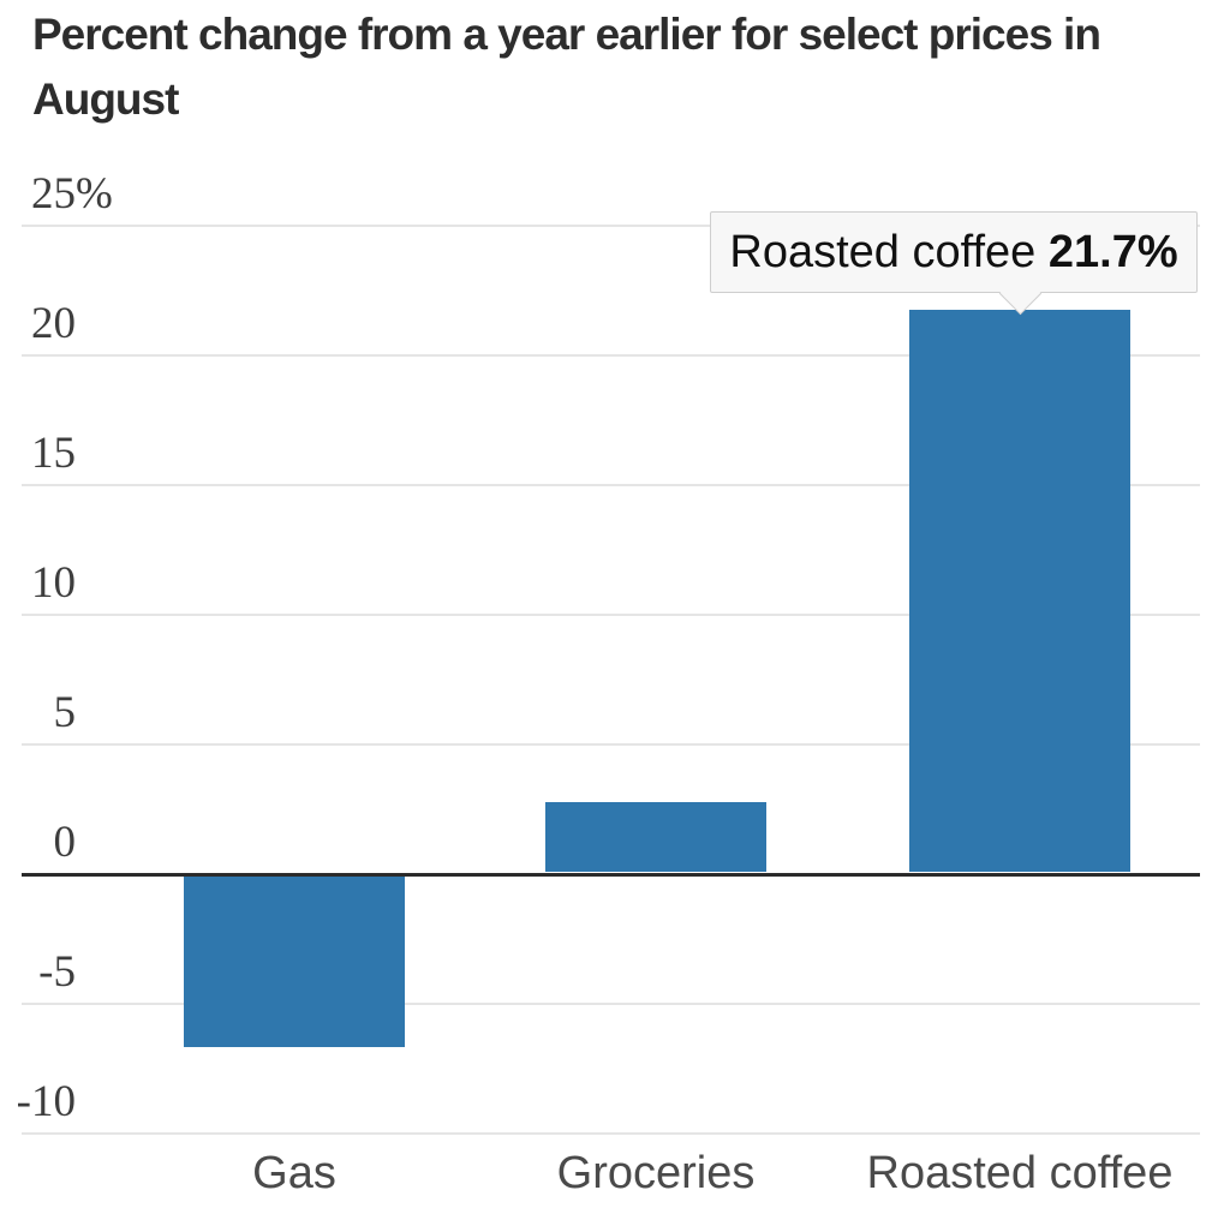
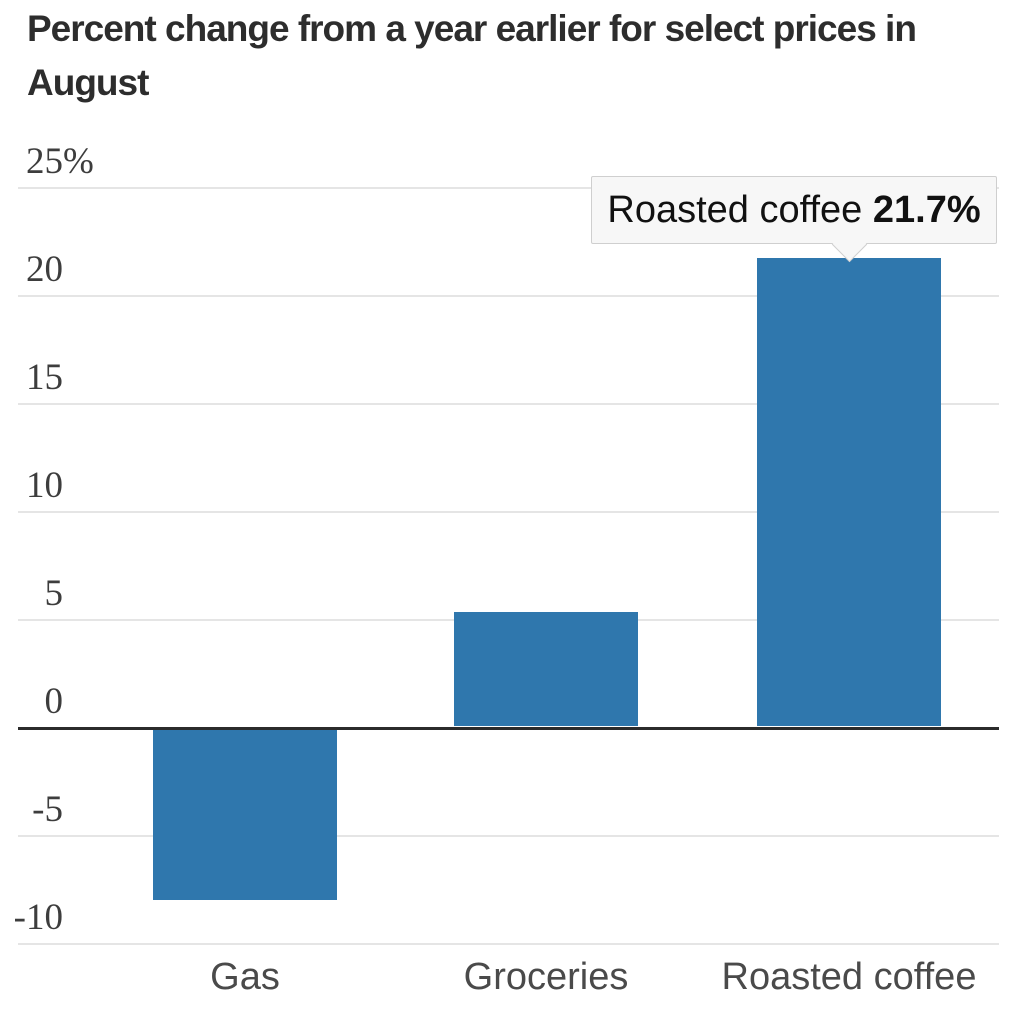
Gas: -6.6 -> -7.9
Groceries: 2.7 -> 5.3
